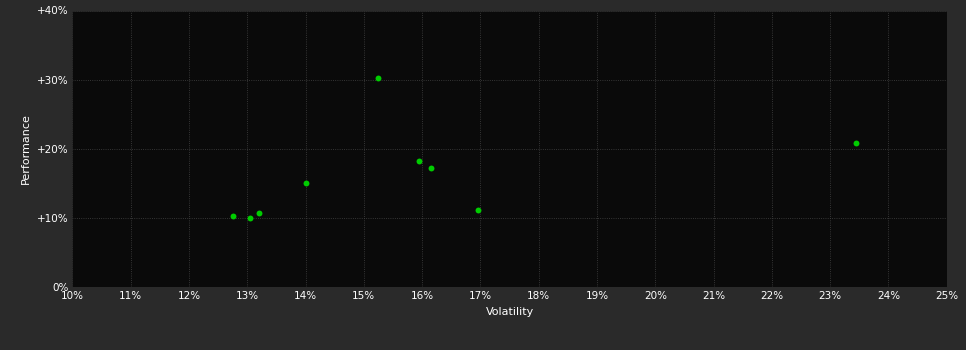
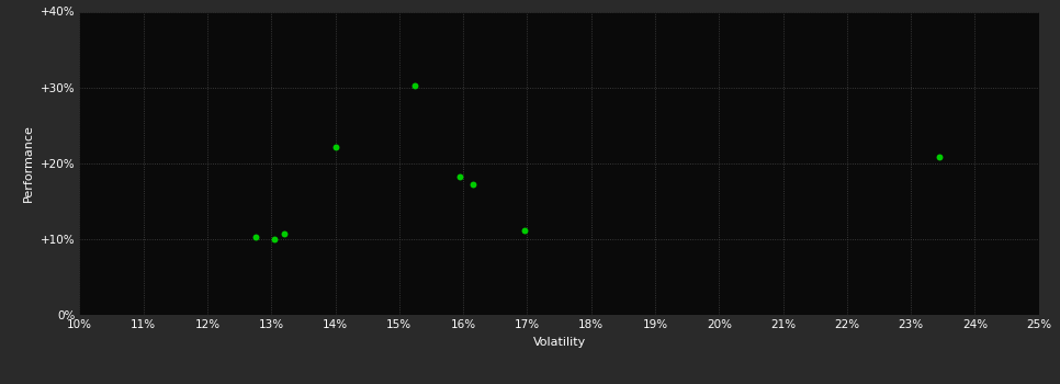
14%: 15.0% -> 22.2%
